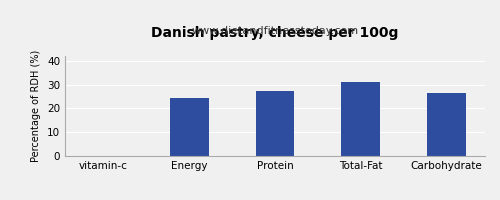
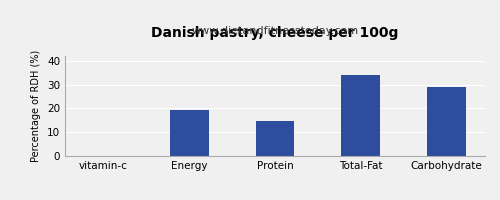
Energy: 24.5 -> 19.3
Protein: 27.5 -> 14.5
Total-Fat: 31.0 -> 34.0
Carbohydrate: 26.5 -> 29.0
